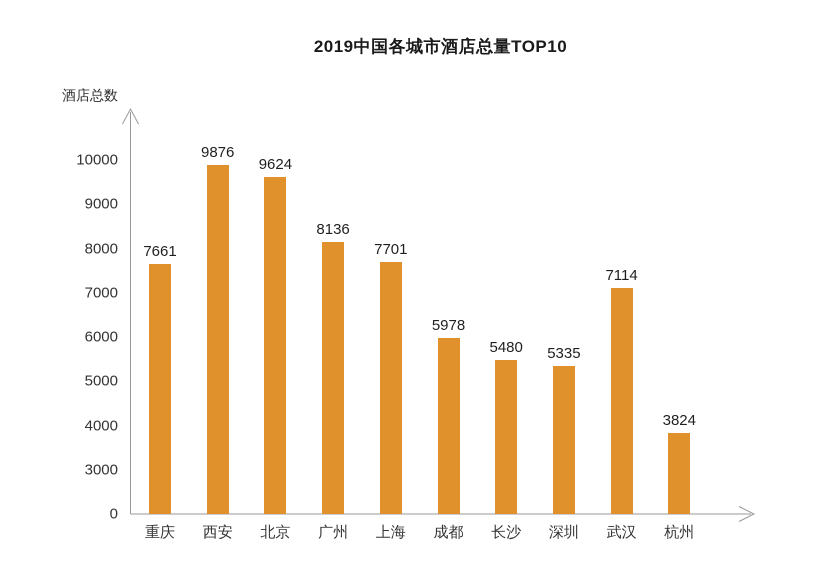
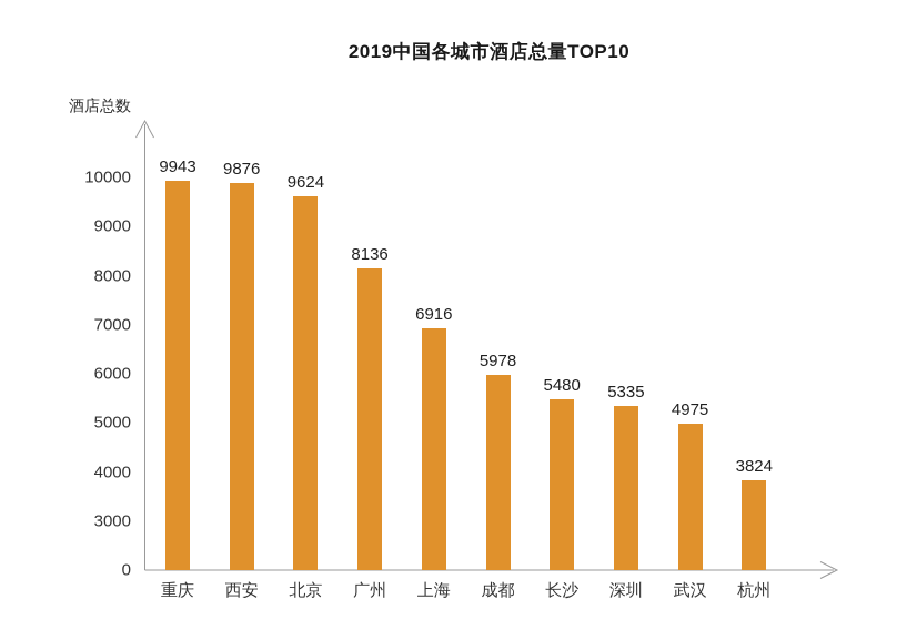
重庆: 7661 -> 9943
上海: 7701 -> 6916
武汉: 7114 -> 4975
